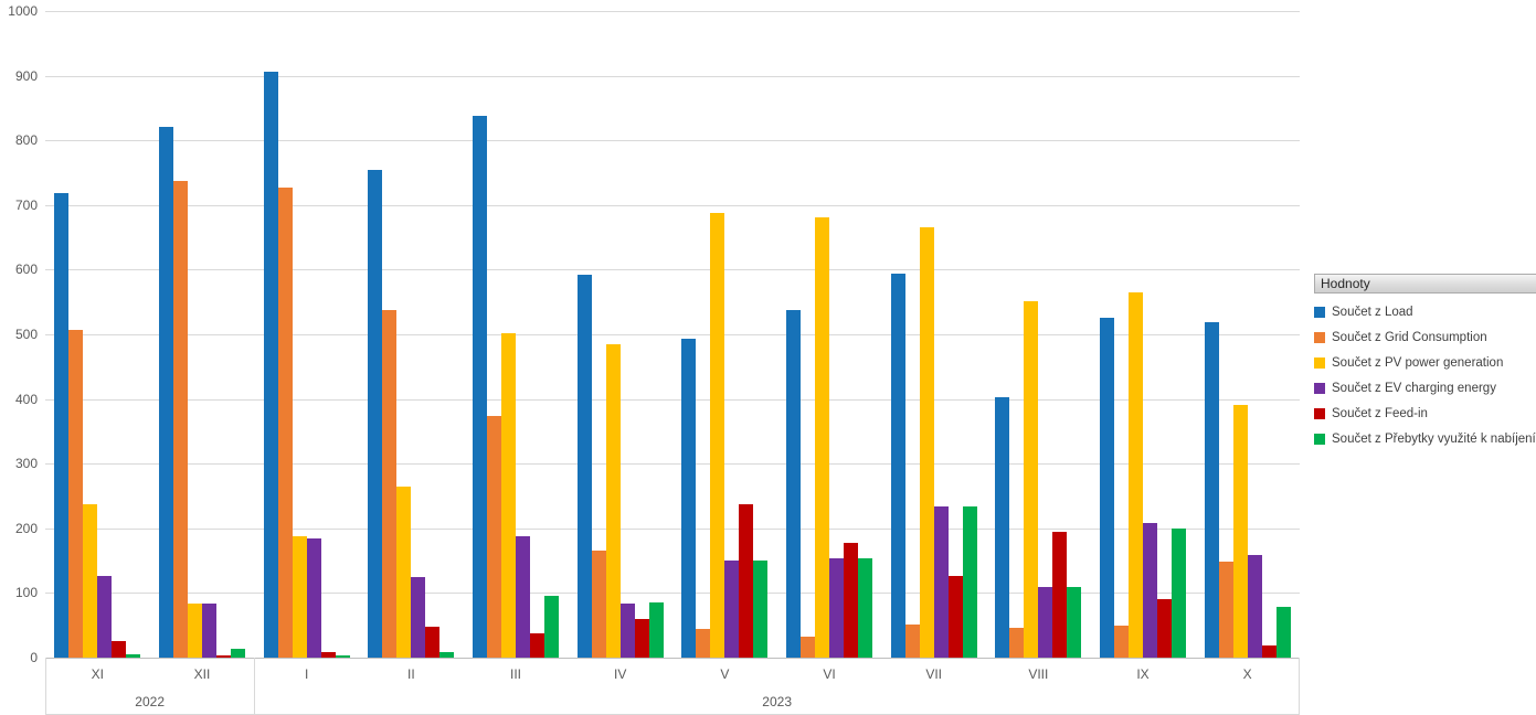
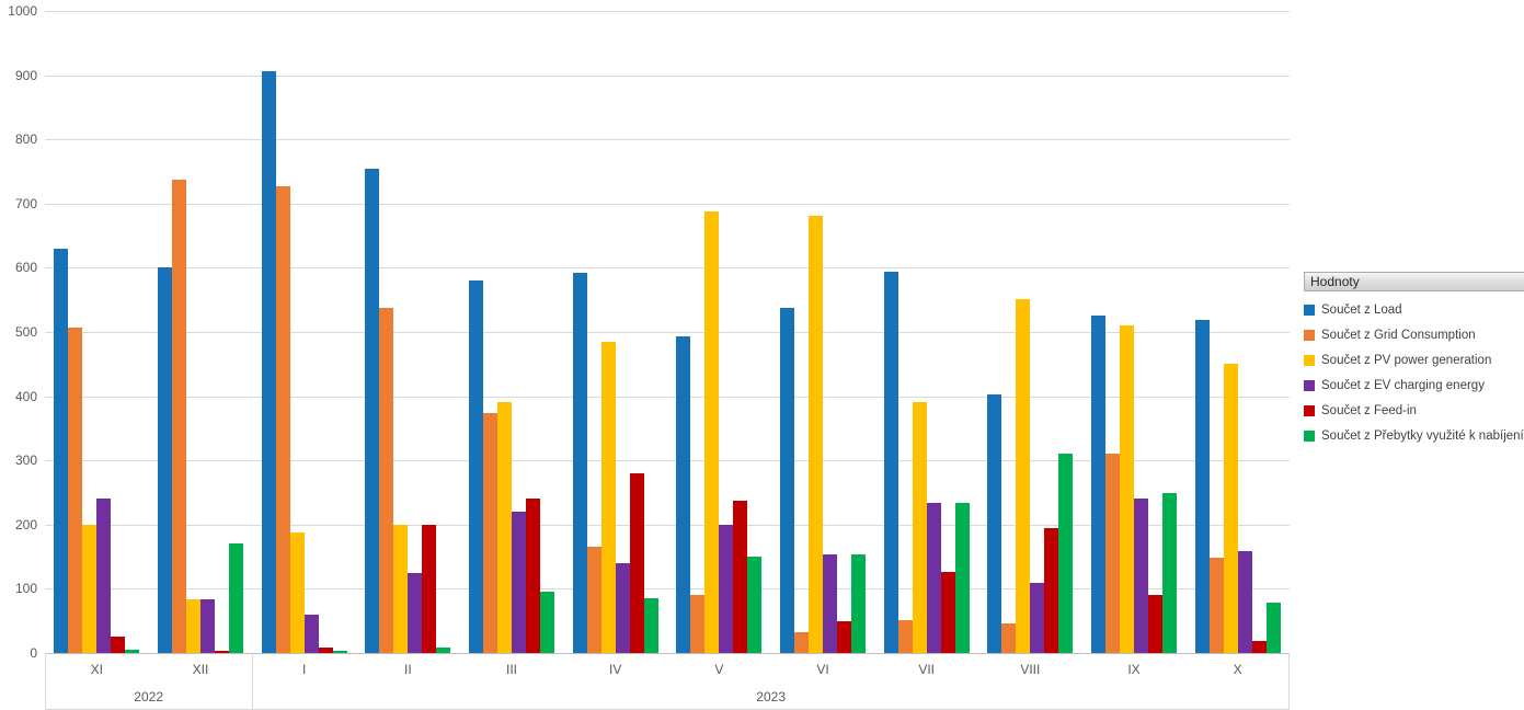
Součet z Load/XI: 720 -> 630
Součet z PV power generation/XI: 240 -> 200
Součet z EV charging energy/XI: 130 -> 240
Součet z Load/XII: 820 -> 600
Součet z Přebytky využité k nabíjení/XII: 10 -> 170
Součet z EV charging energy/I: 180 -> 60
Součet z PV power generation/II: 260 -> 200
Součet z Feed-in/II: 50 -> 200
Součet z Load/III: 840 -> 580
Součet z PV power generation/III: 500 -> 390
Součet z EV charging energy/III: 190 -> 220
Součet z Feed-in/III: 40 -> 240
Součet z EV charging energy/IV: 80 -> 140
Součet z Feed-in/IV: 60 -> 280
Součet z Grid Consumption/V: 40 -> 90
Součet z EV charging energy/V: 150 -> 200
Součet z Feed-in/VI: 180 -> 50
Součet z PV power generation/VII: 670 -> 390
Součet z Přebytky využité k nabíjení/VIII: 110 -> 310
Součet z Grid Consumption/IX: 50 -> 310
Součet z PV power generation/IX: 560 -> 510
Součet z EV charging energy/IX: 210 -> 240
Součet z Přebytky využité k nabíjení/IX: 200 -> 250
Součet z PV power generation/X: 390 -> 450
